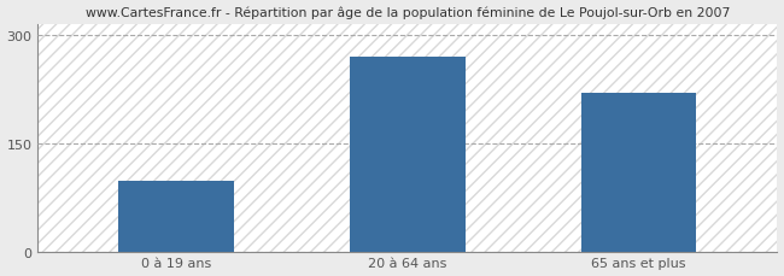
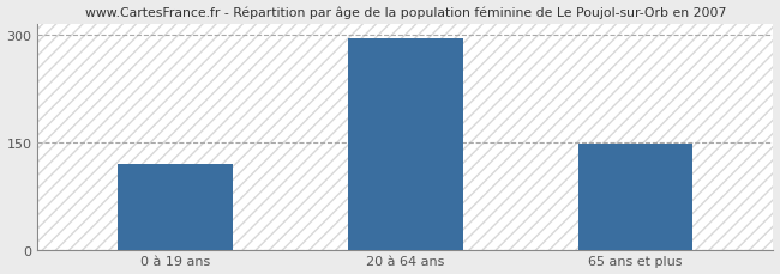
0 à 19 ans: 98 -> 120
20 à 64 ans: 270 -> 295
65 ans et plus: 220 -> 148
